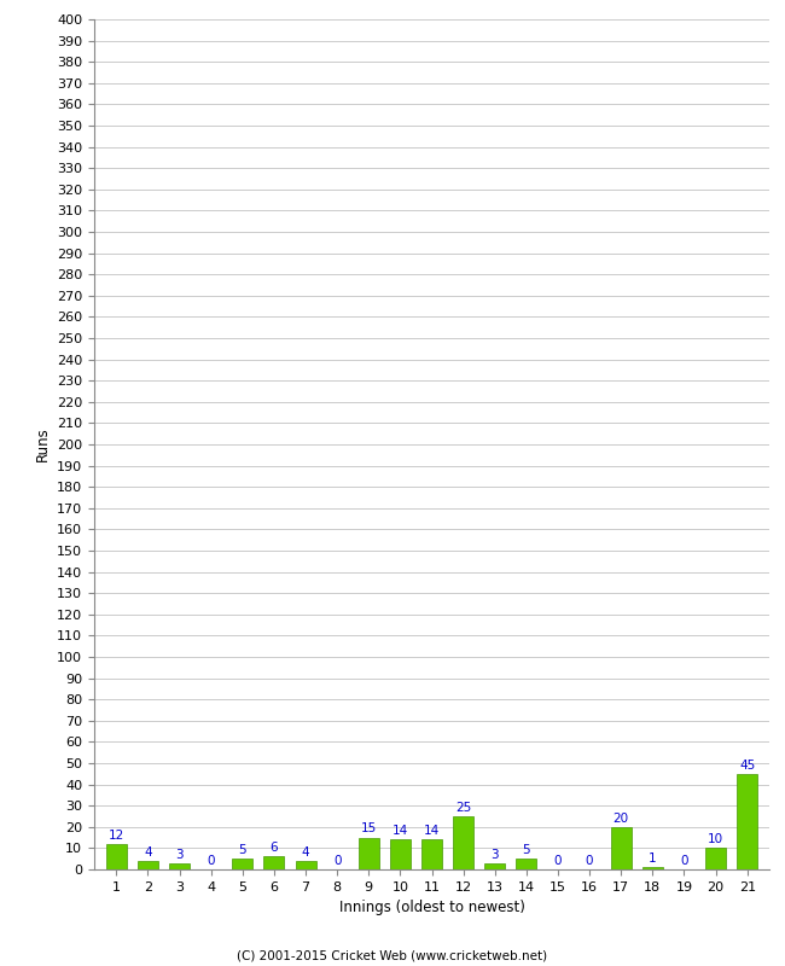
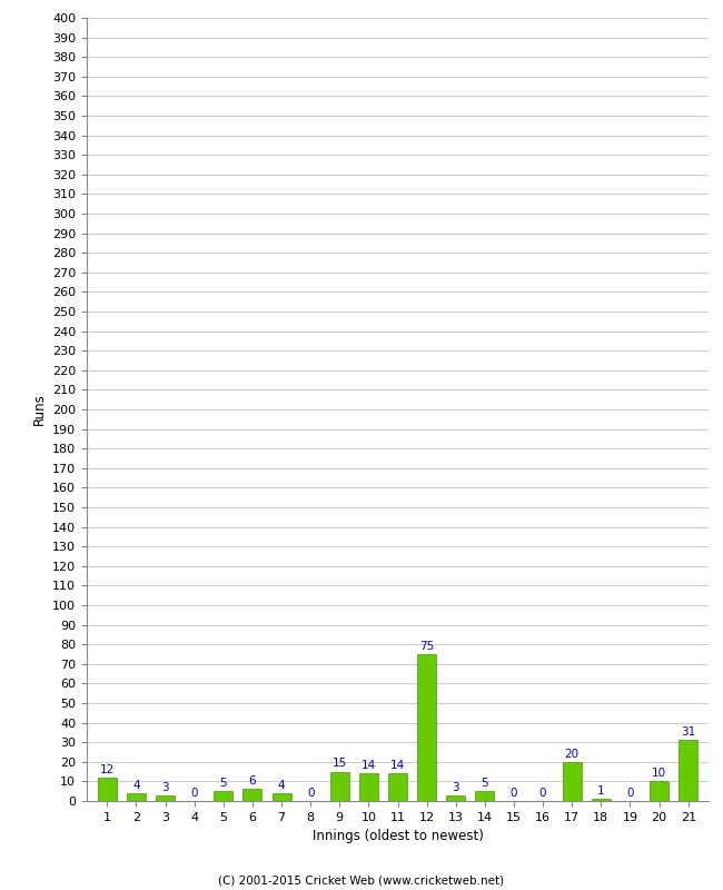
12: 25 -> 75
21: 45 -> 31
